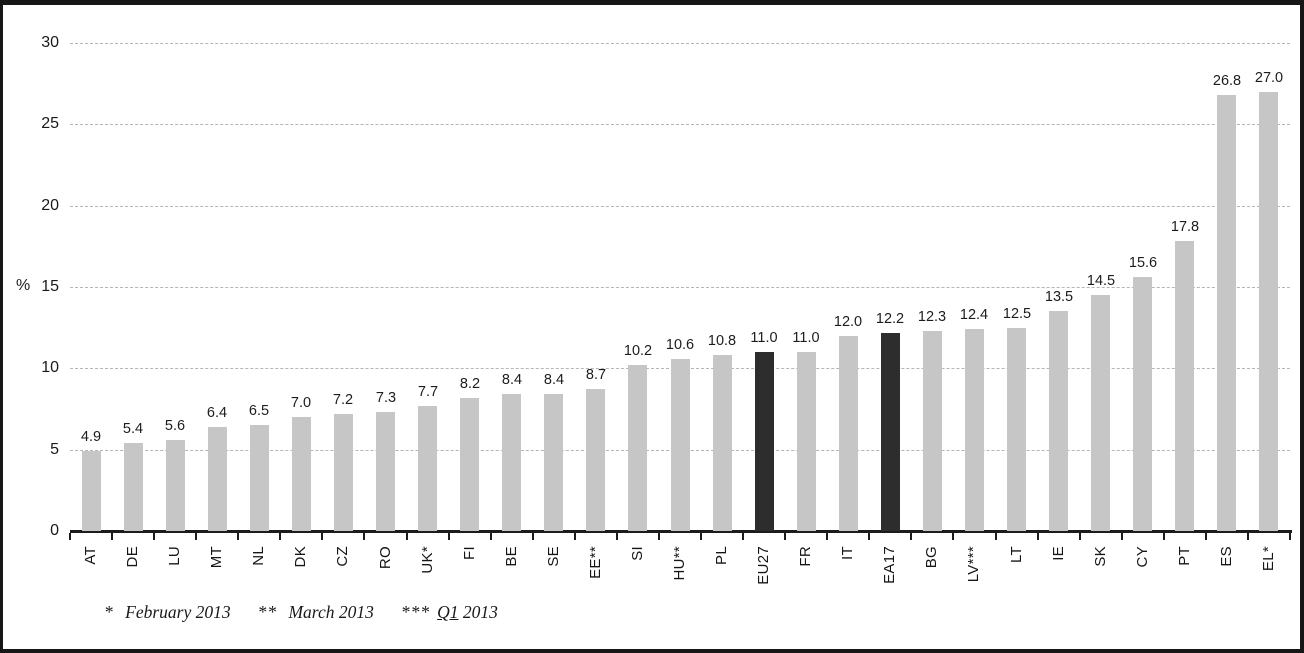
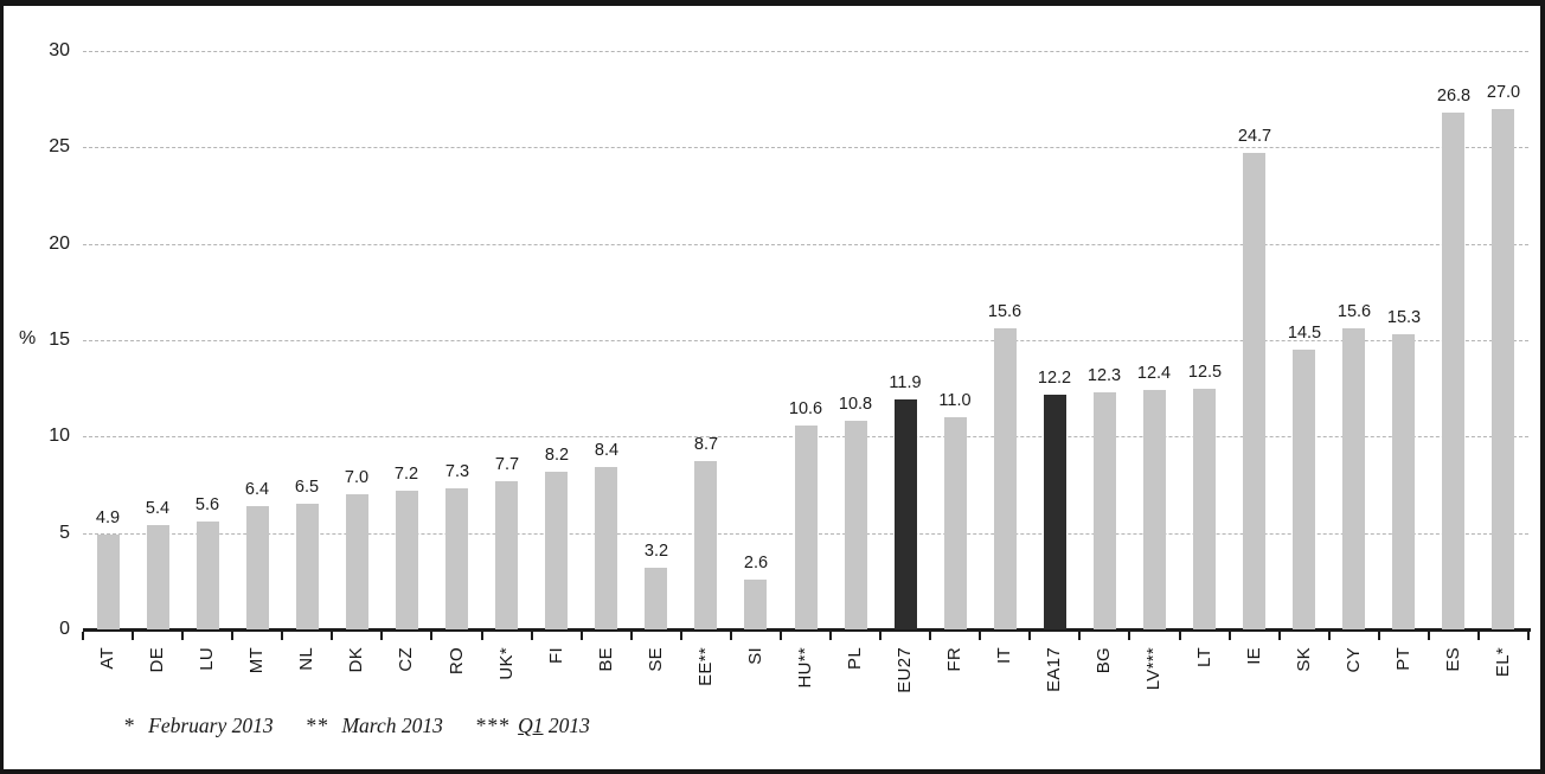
SE: 8.4 -> 3.2
SI: 10.2 -> 2.6
EU27: 11.0 -> 11.9
IT: 12.0 -> 15.6
IE: 13.5 -> 24.7
PT: 17.8 -> 15.3
